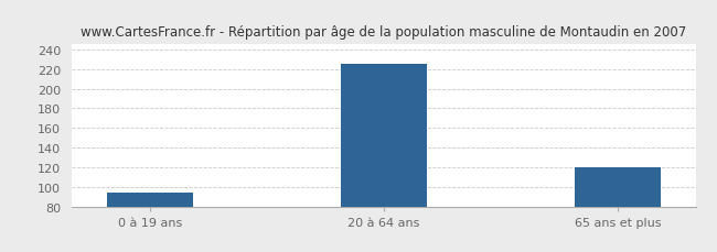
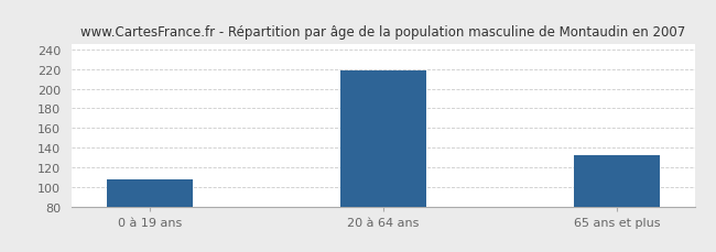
0 à 19 ans: 94 -> 108
20 à 64 ans: 225 -> 218
65 ans et plus: 120 -> 132
